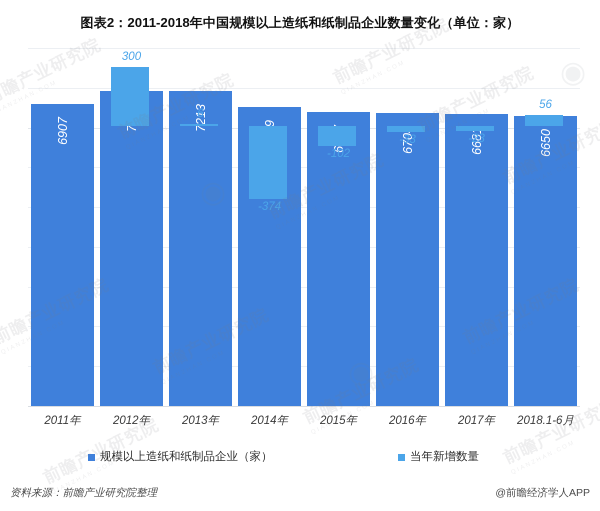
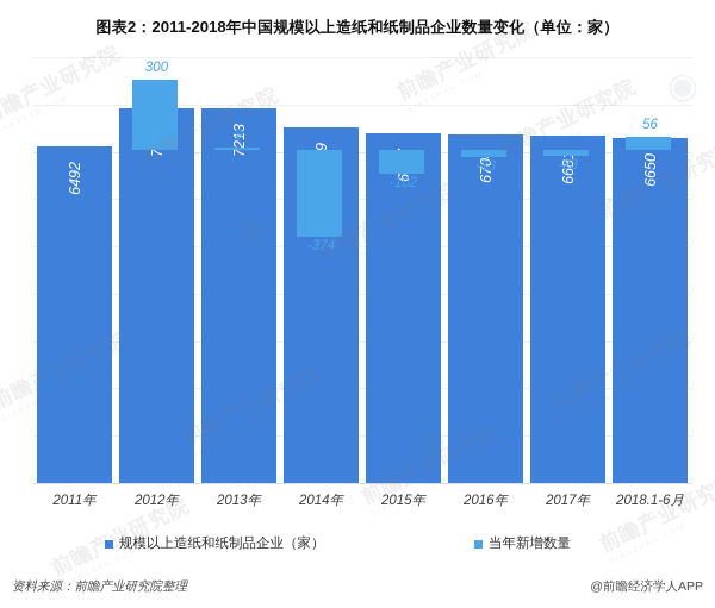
规模以上造纸和纸制品企业（家）/2011年: 6907 -> 6492
